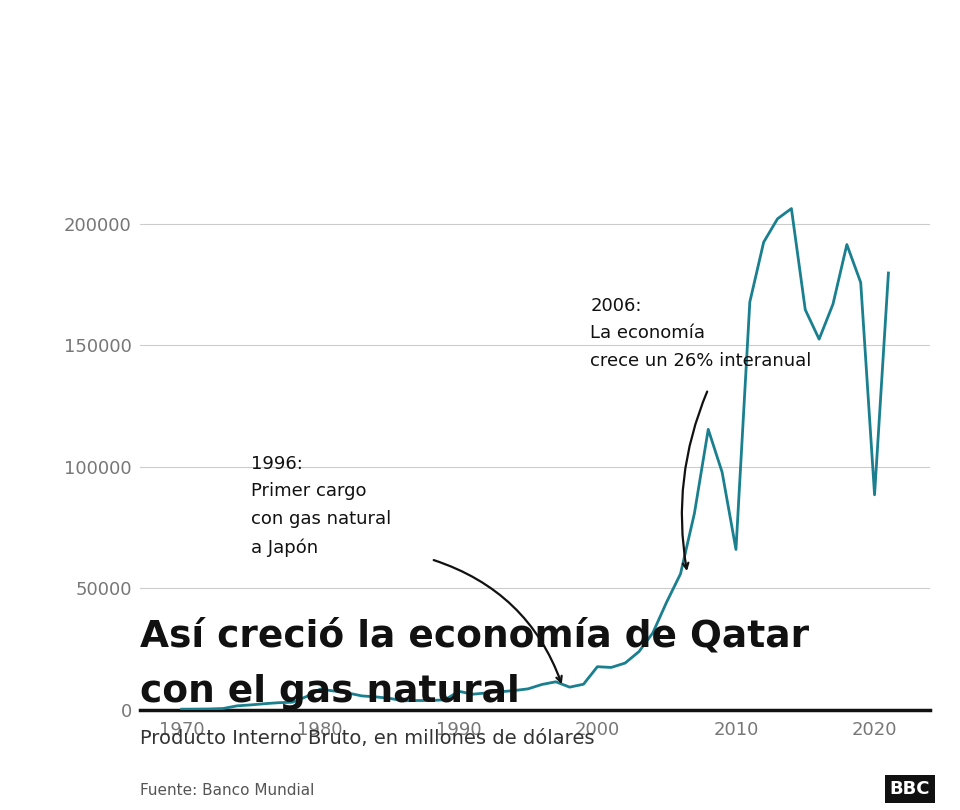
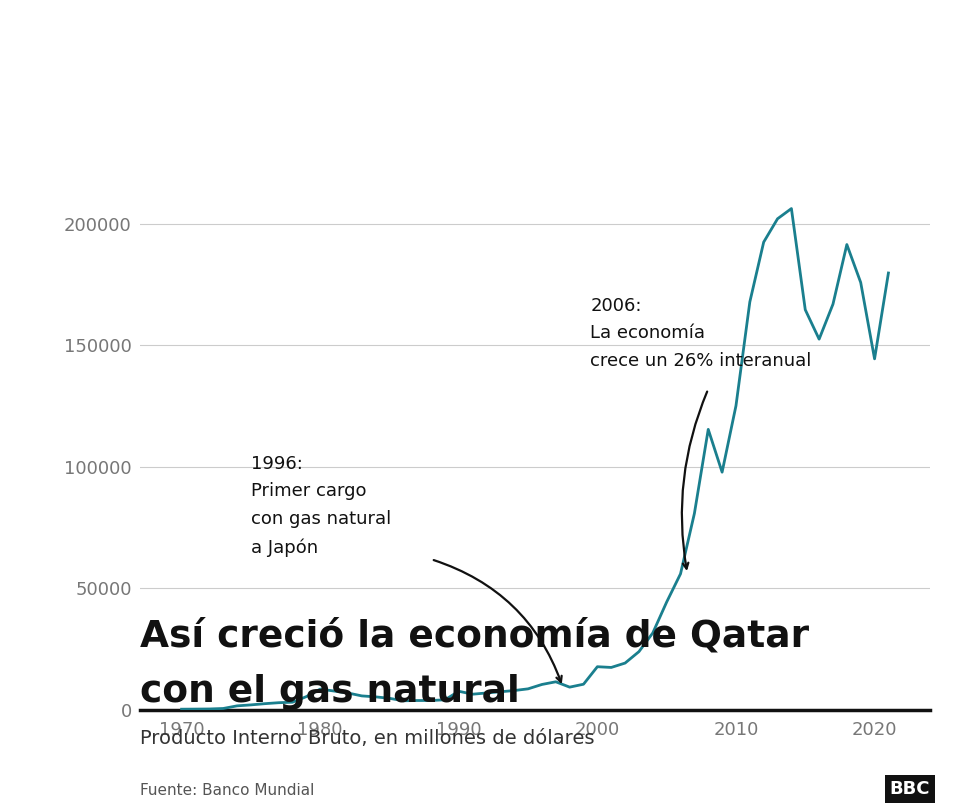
2010: 66000 -> 125100
2020: 88500 -> 144400
